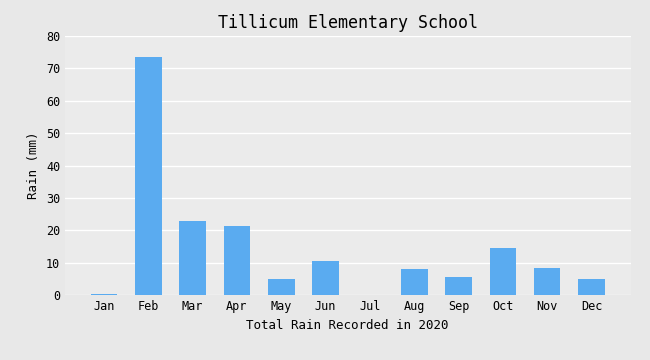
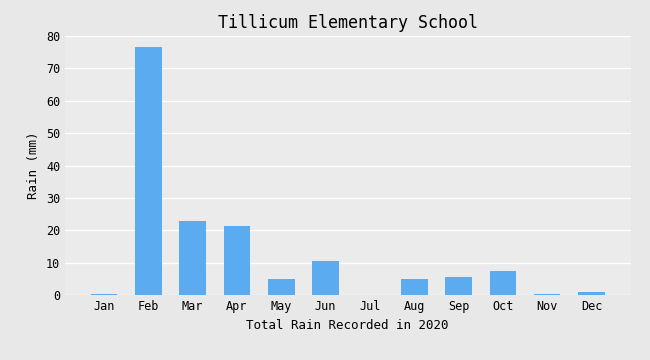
Feb: 73.5 -> 76.5
Aug: 8.0 -> 5.0
Oct: 14.5 -> 7.5
Nov: 8.5 -> 0.3
Dec: 5.0 -> 1.0
